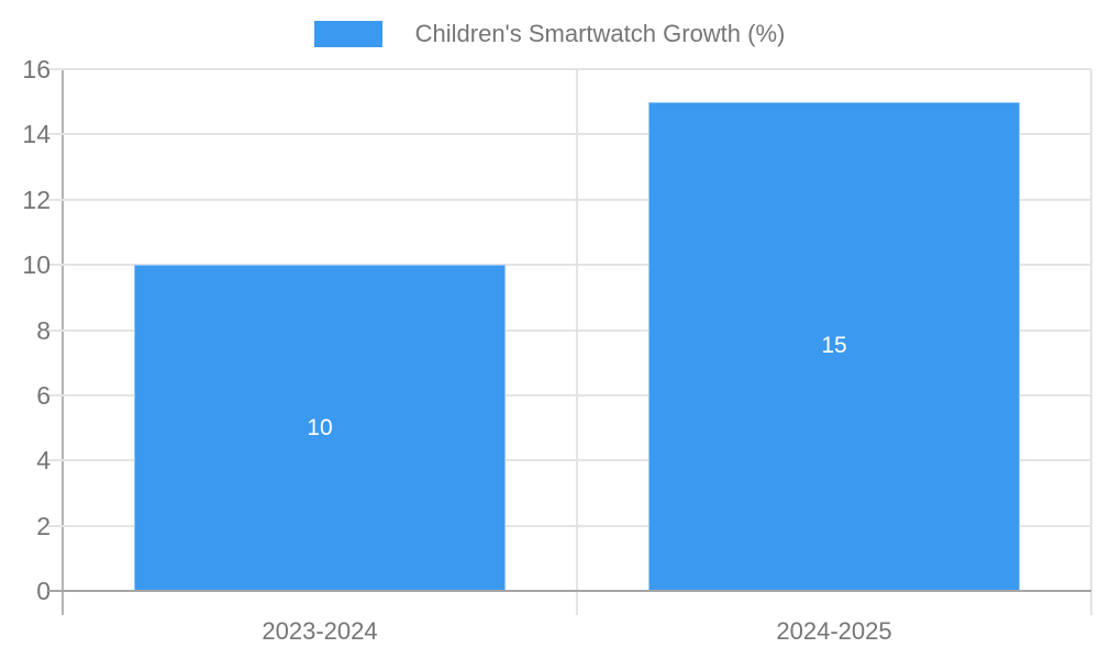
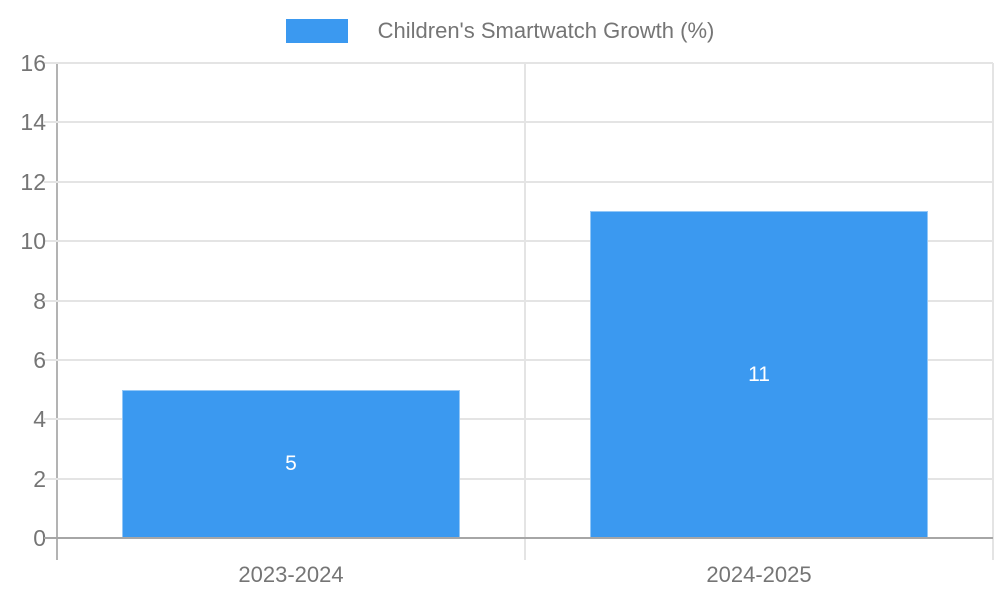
2023-2024: 10 -> 5
2024-2025: 15 -> 11
